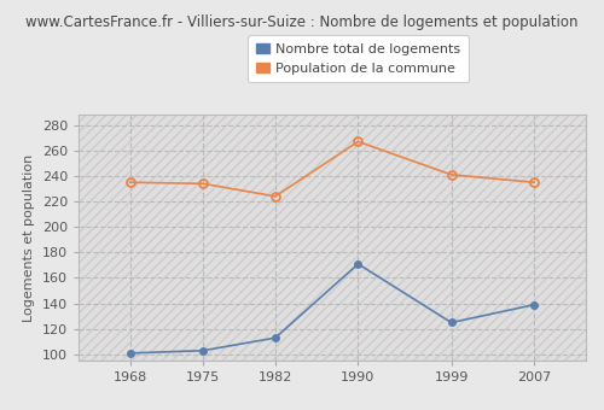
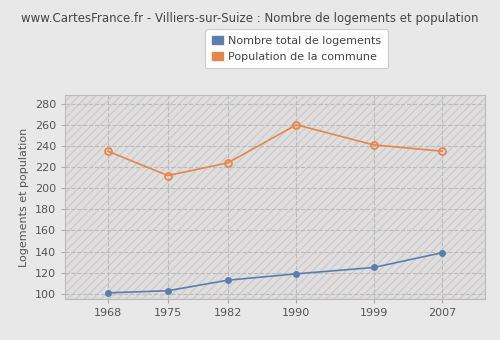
Population de la commune/1975: 234 -> 212
Nombre total de logements/1990: 171 -> 119
Population de la commune/1990: 267 -> 260
